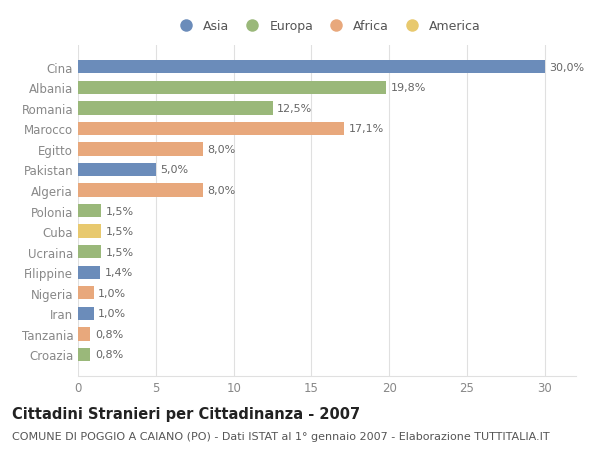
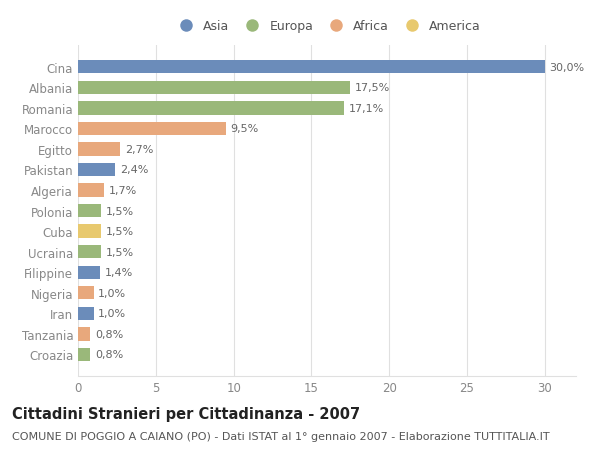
Albania: 19,8% -> 17,5%
Romania: 12,5% -> 17,1%
Marocco: 17,1% -> 9,5%
Egitto: 8,0% -> 2,7%
Pakistan: 5,0% -> 2,4%
Algeria: 8,0% -> 1,7%
